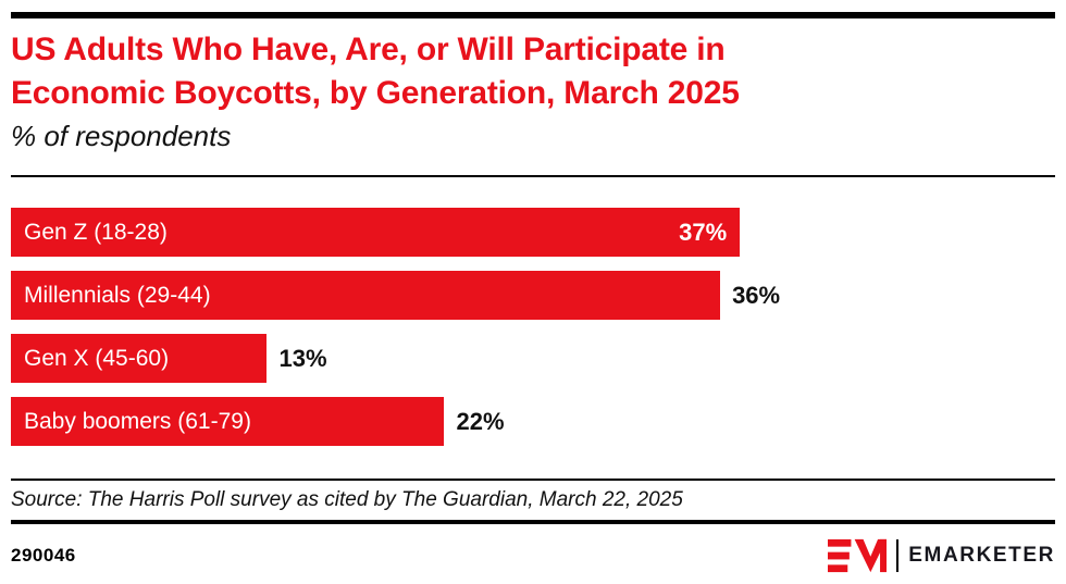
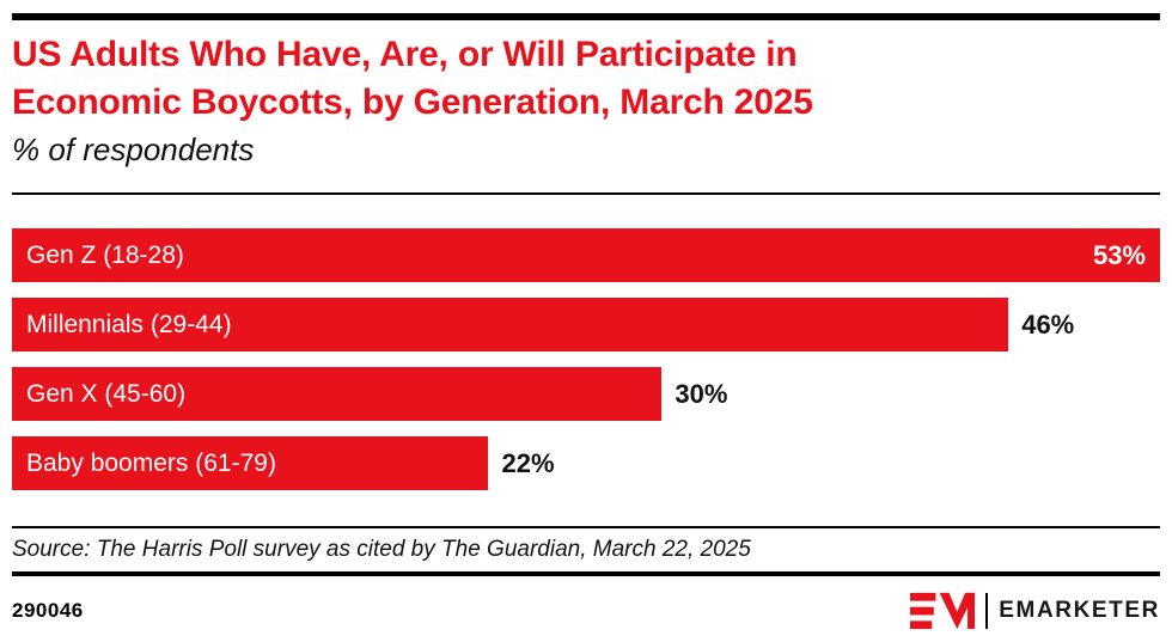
Gen Z (18-28): 37% -> 53%
Millennials (29-44): 36% -> 46%
Gen X (45-60): 13% -> 30%
